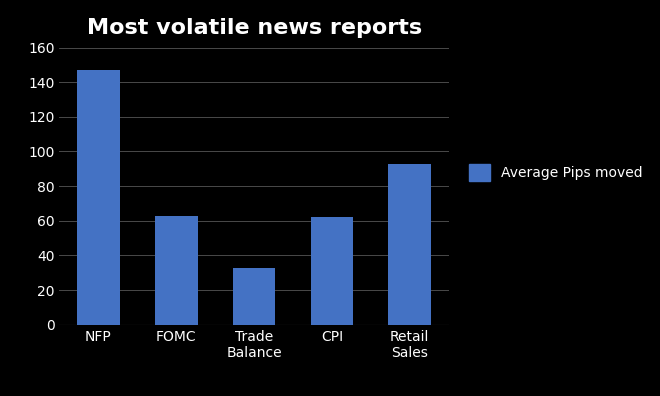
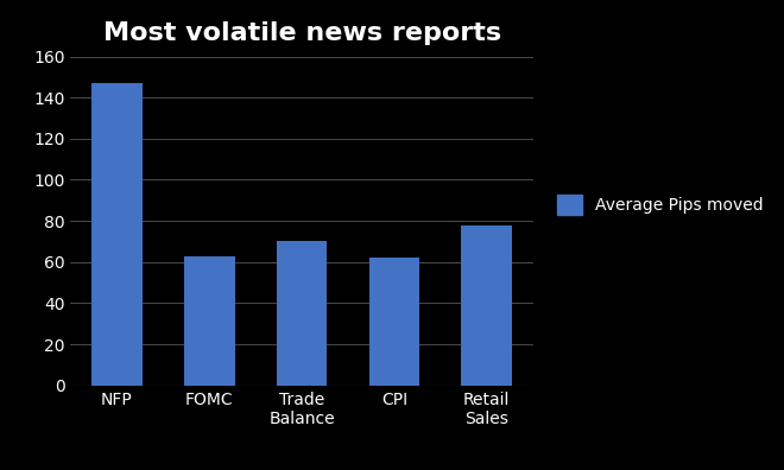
Trade Balance: 33 -> 70
Retail Sales: 93 -> 78
